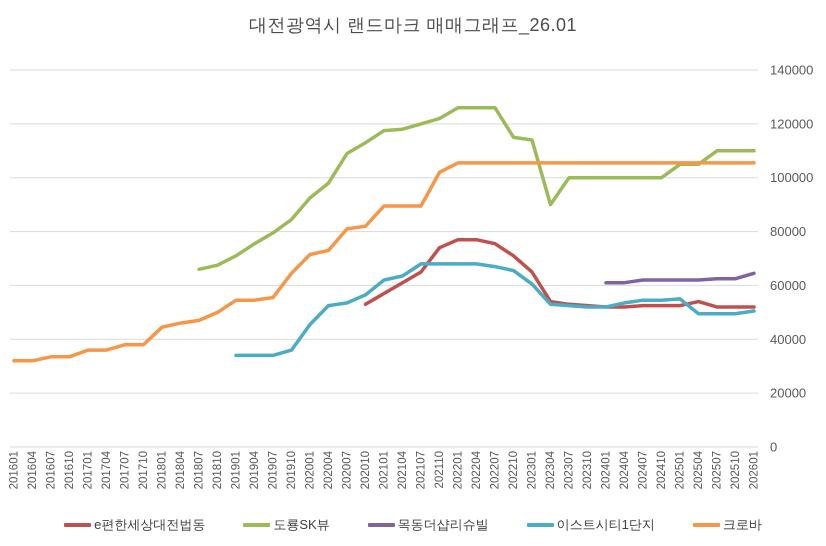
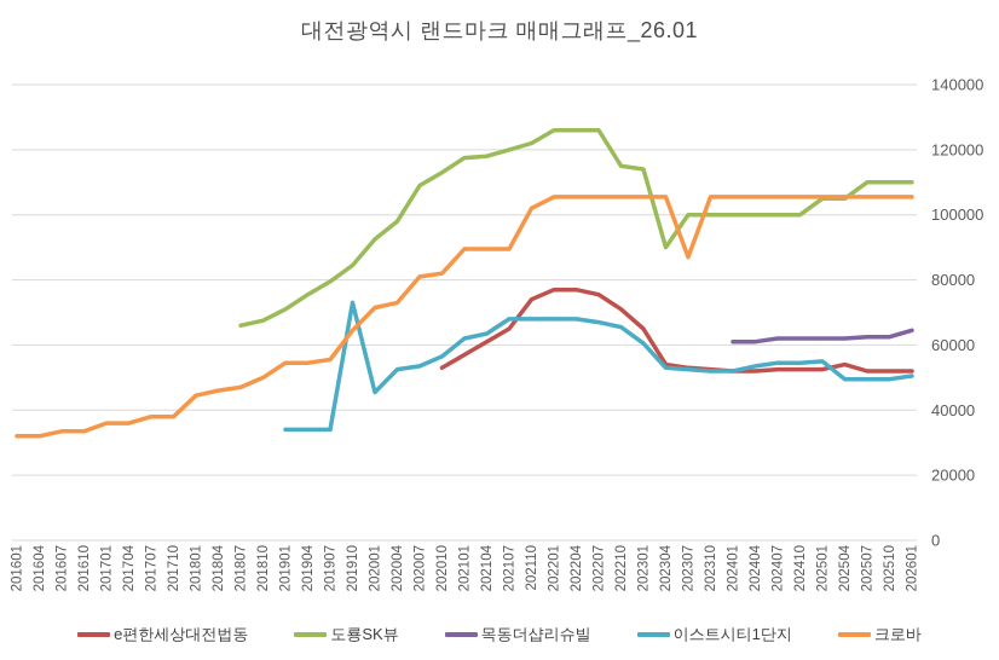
이스트시티1단지/201910: 36000 -> 73000
크로바/202307: 106000 -> 87000
